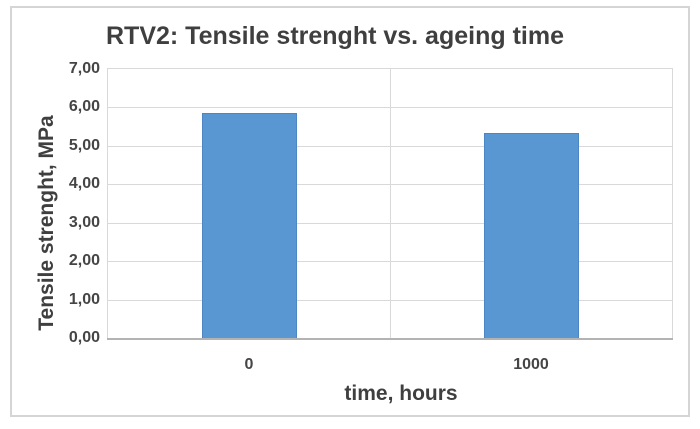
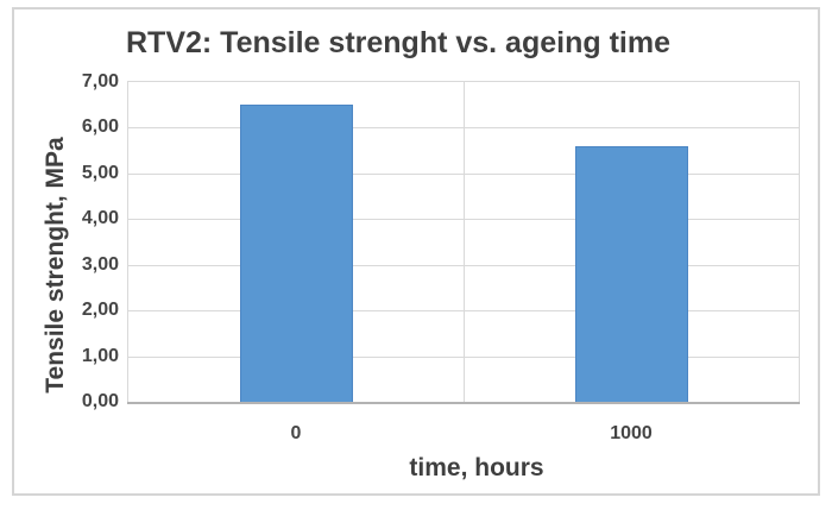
0: 5,8 -> 6,5
1000: 5,3 -> 5,6
